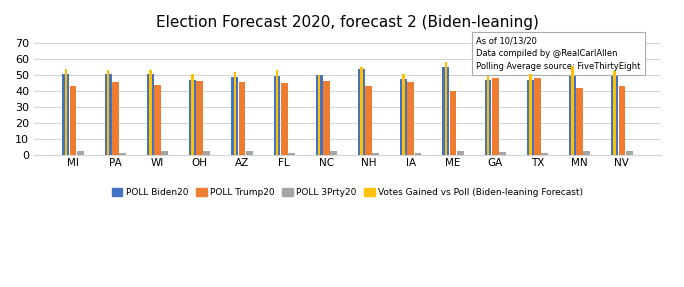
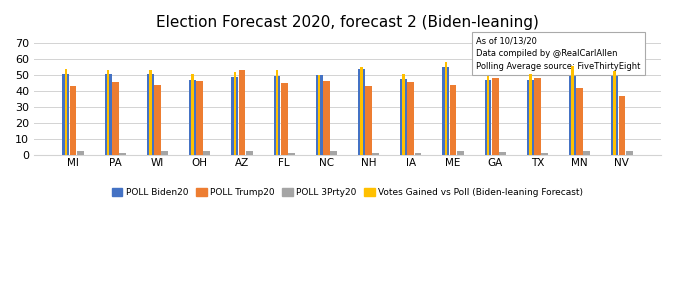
POLL Trump20/AZ: 46 -> 53
POLL Trump20/ME: 40 -> 44
POLL Trump20/NV: 43 -> 37
